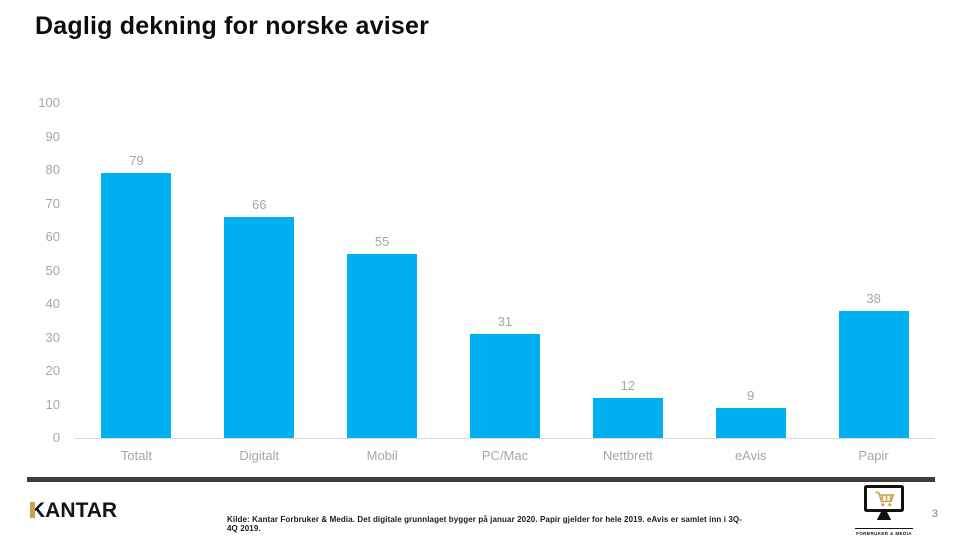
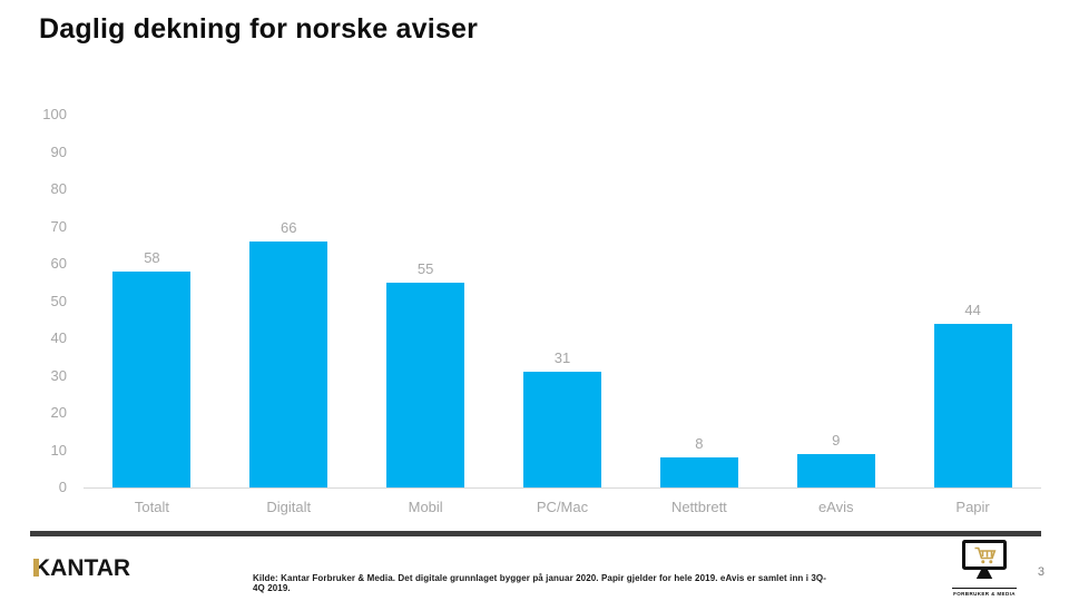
Totalt: 79 -> 58
Nettbrett: 12 -> 8
Papir: 38 -> 44
